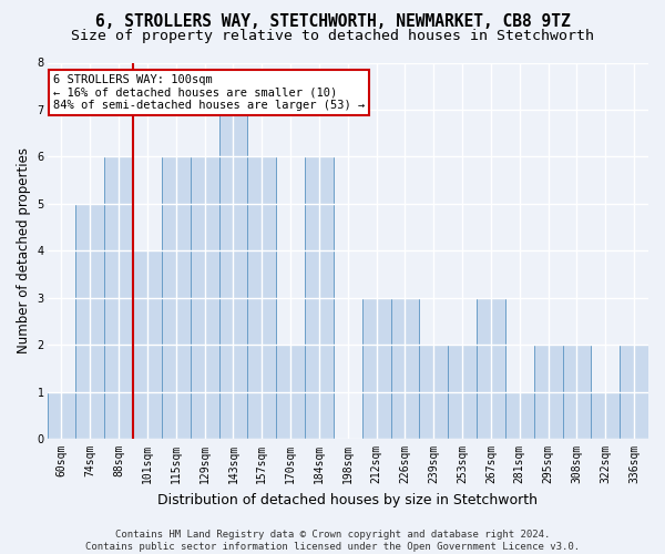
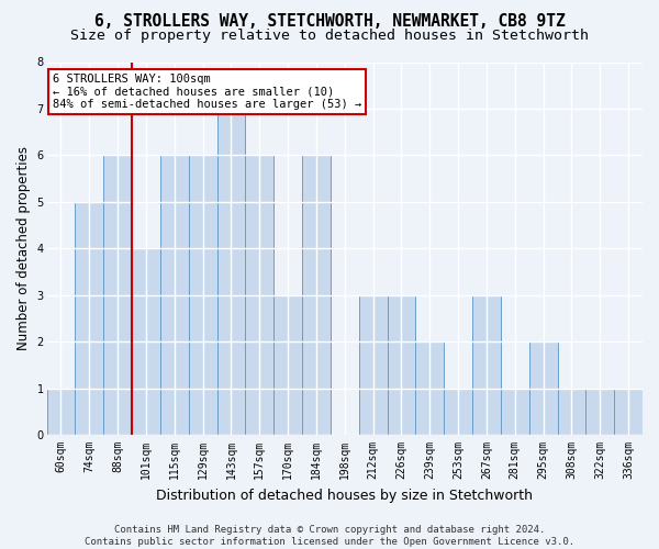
170sqm: 2 -> 3
253sqm: 2 -> 1
308sqm: 2 -> 1
336sqm: 2 -> 1
